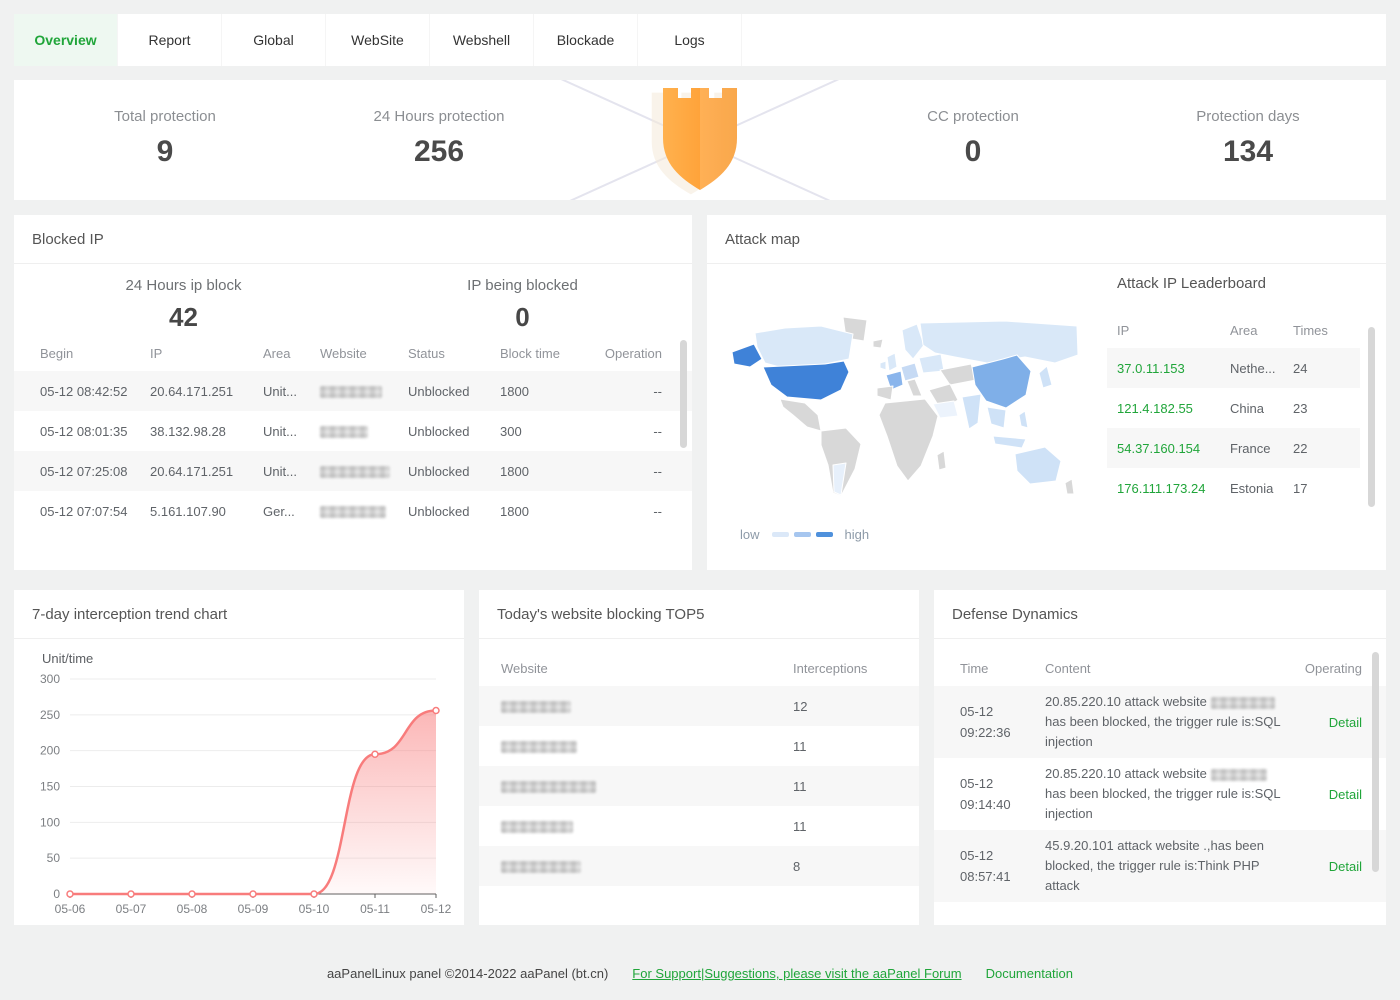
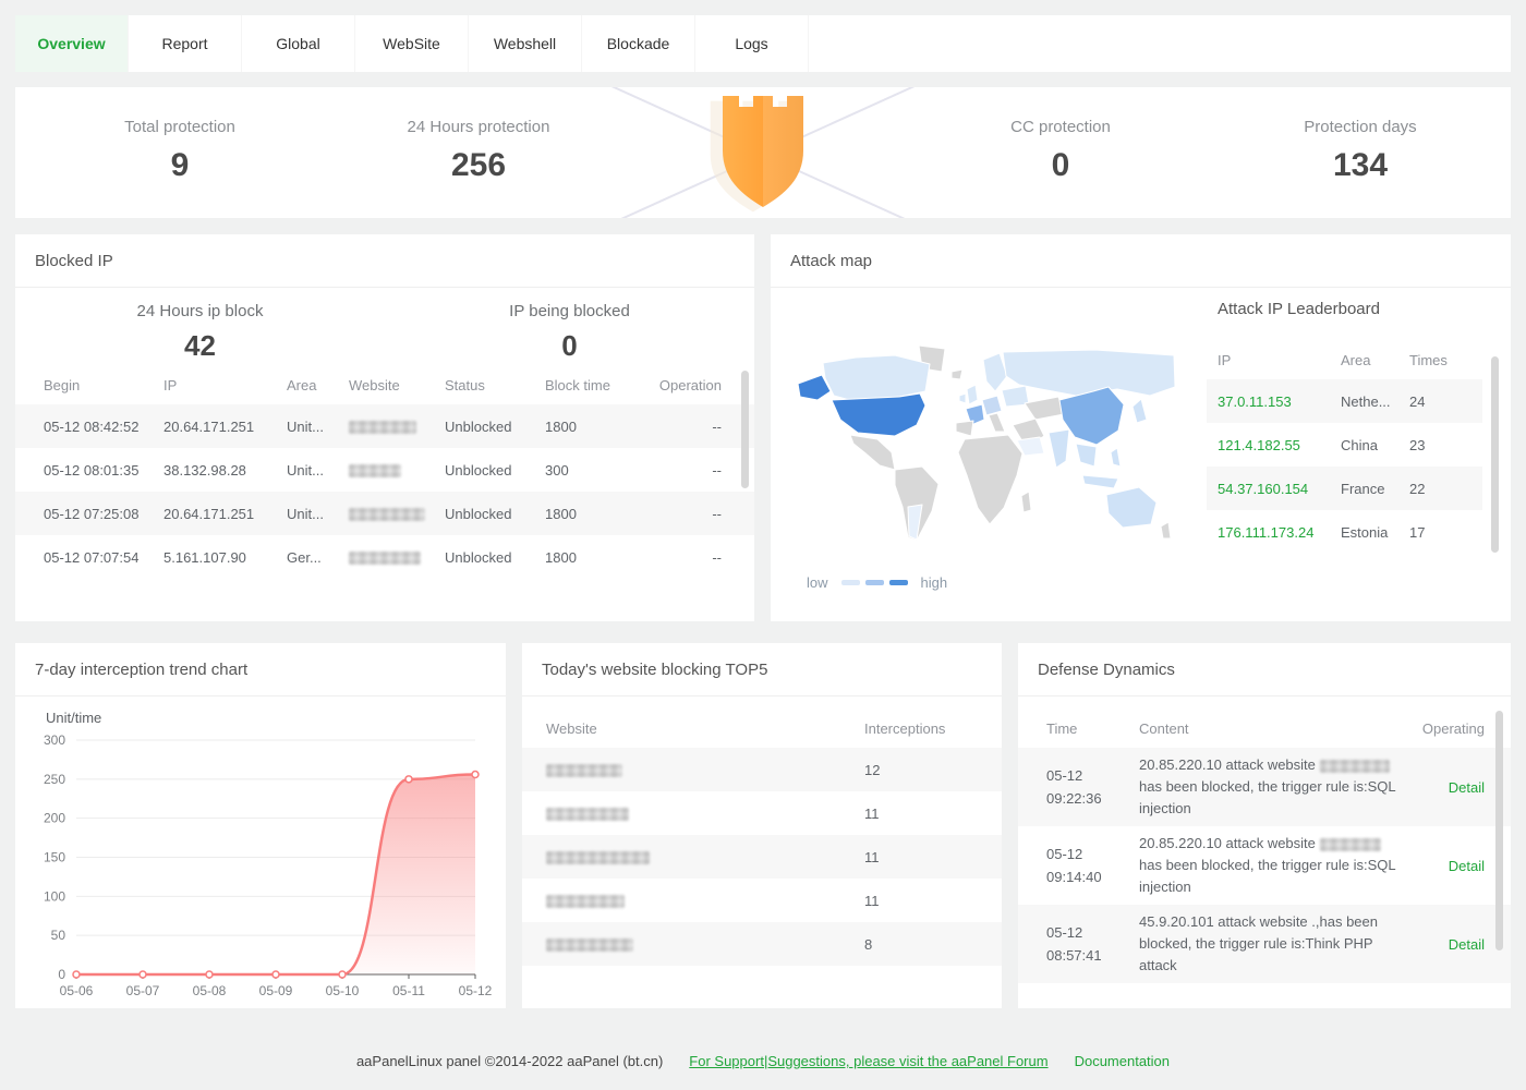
05-11: 200 -> 250
